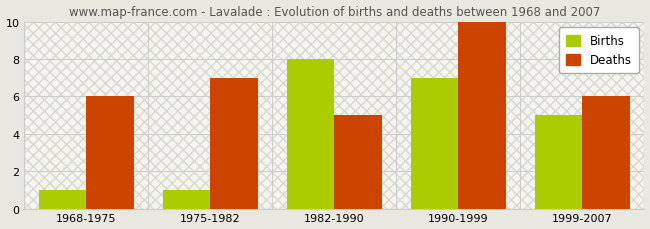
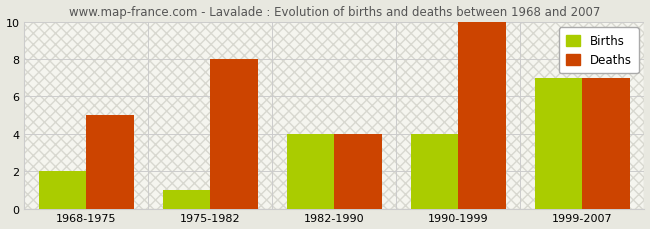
Births/1968-1975: 1 -> 2
Deaths/1968-1975: 6 -> 5
Deaths/1975-1982: 7 -> 8
Births/1982-1990: 8 -> 4
Deaths/1982-1990: 5 -> 4
Births/1990-1999: 7 -> 4
Births/1999-2007: 5 -> 7
Deaths/1999-2007: 6 -> 7
